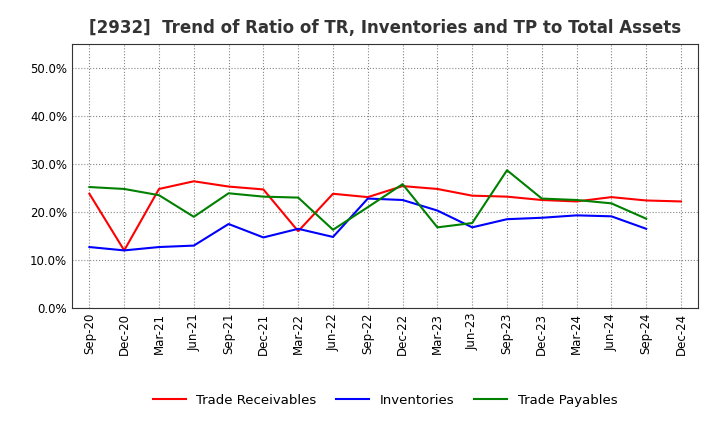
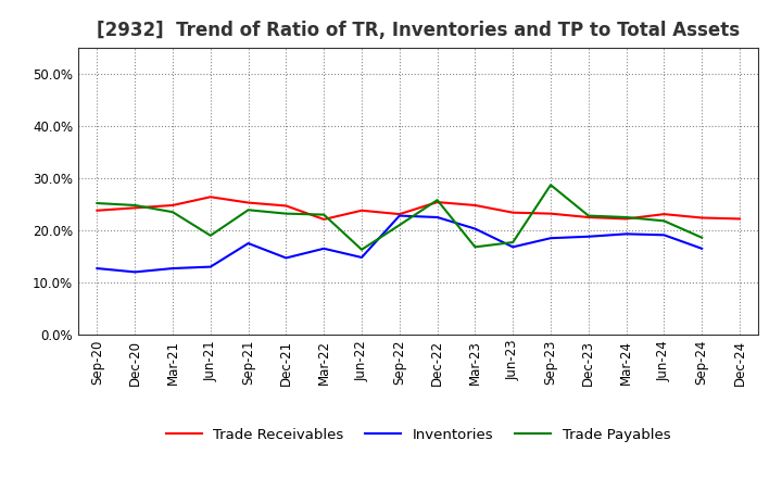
Trade Receivables/Dec-20: 12.0% -> 24.3%
Trade Receivables/Mar-22: 16.0% -> 22.1%
